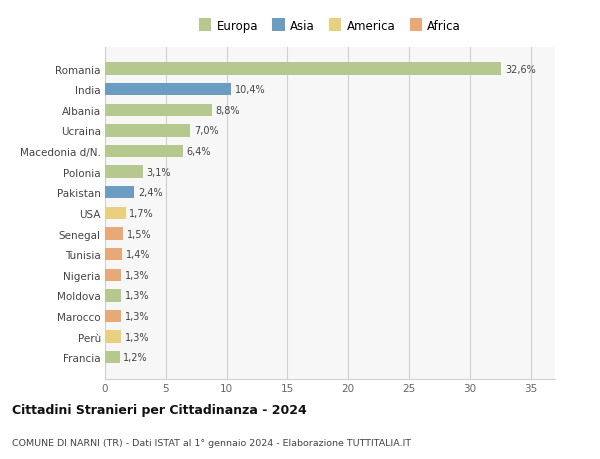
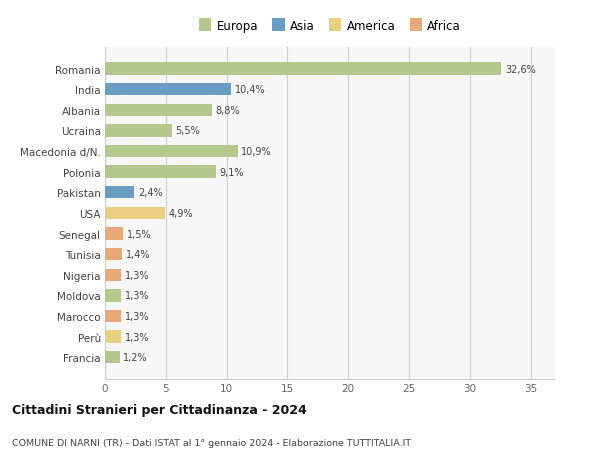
Ucraina: 7,0% -> 5,5%
Macedonia d/N.: 6,4% -> 10,9%
Polonia: 3,1% -> 9,1%
USA: 1,7% -> 4,9%
